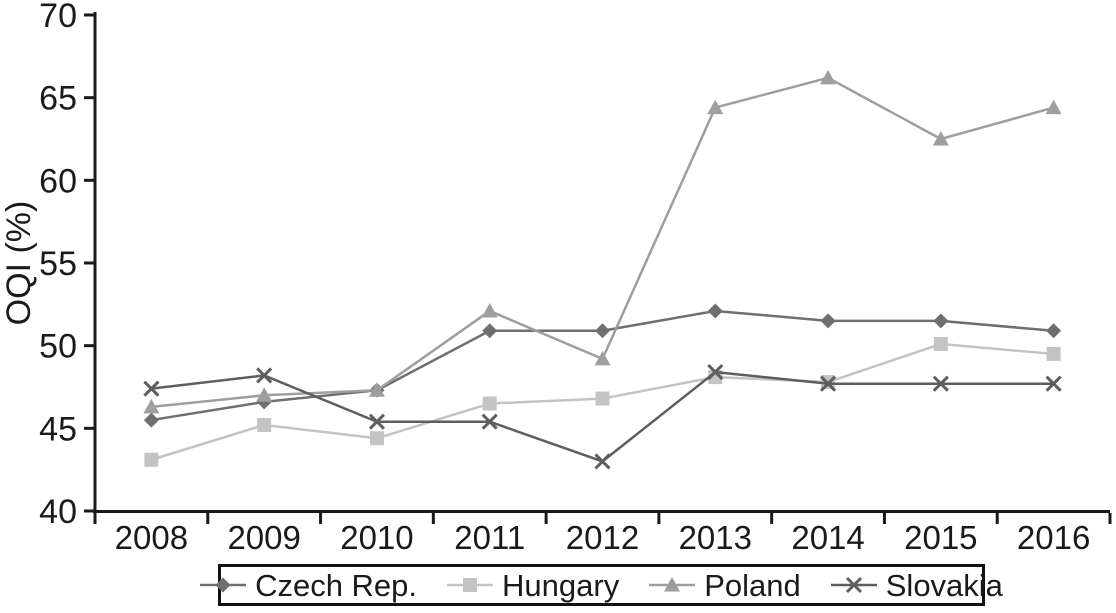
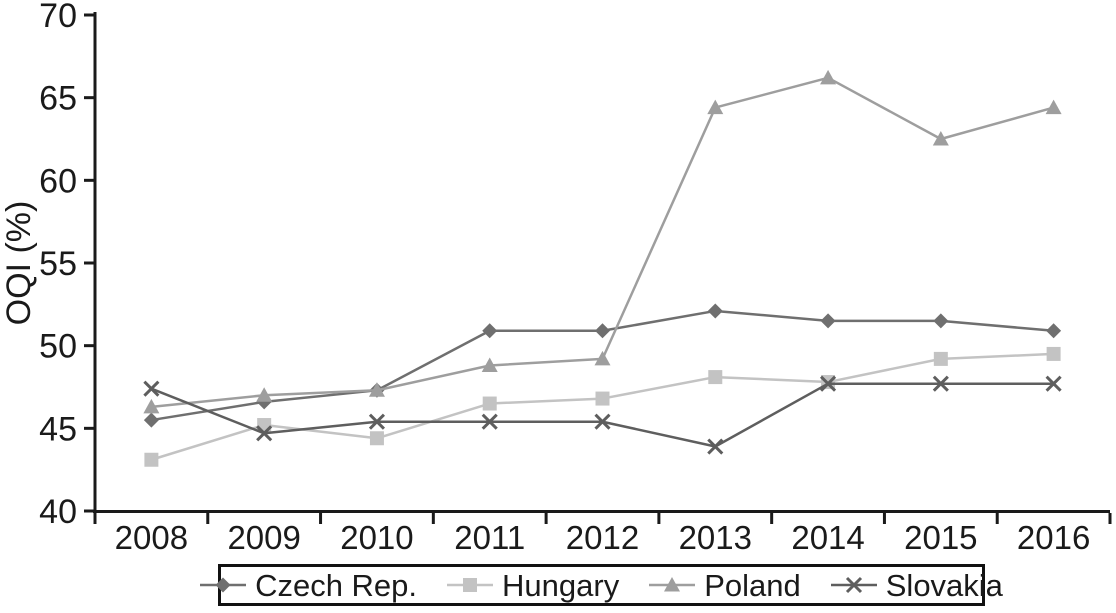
Slovakia/2009: 48.2 -> 44.7
Poland/2011: 52.1 -> 48.8
Slovakia/2012: 43.0 -> 45.4
Slovakia/2013: 48.4 -> 43.9
Hungary/2015: 50.1 -> 49.2
